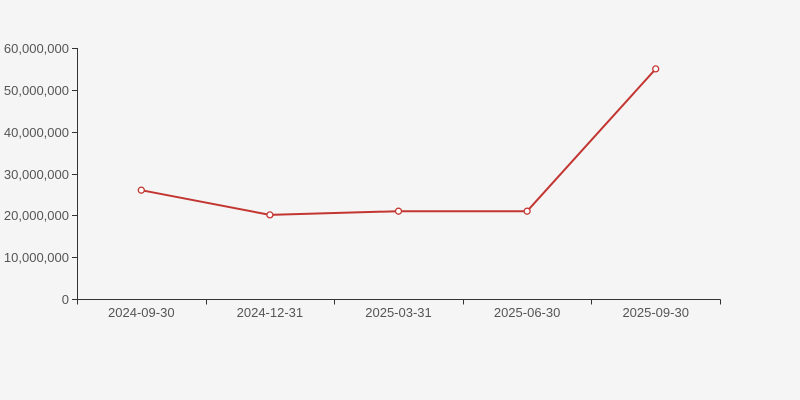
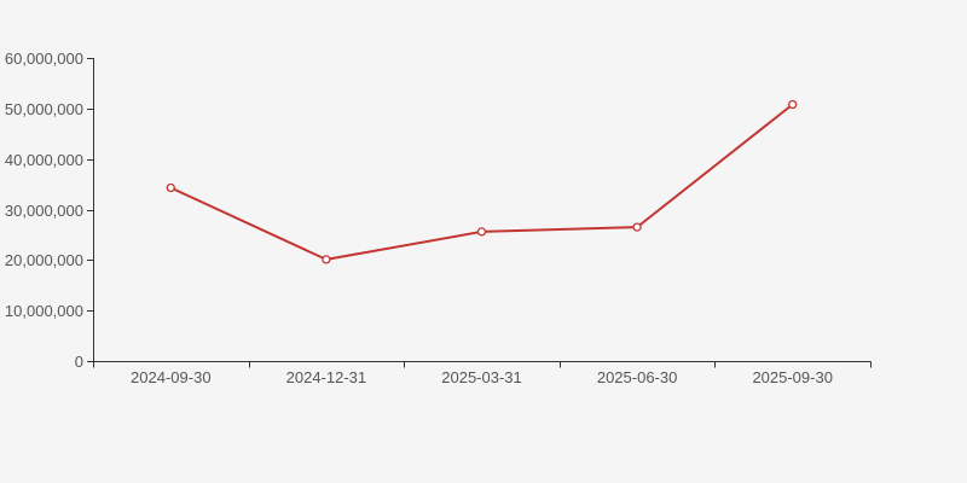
2024-09-30: 26000000 -> 34000000
2025-03-31: 21000000 -> 26000000
2025-06-30: 21000000 -> 26000000
2025-09-30: 55000000 -> 51000000
